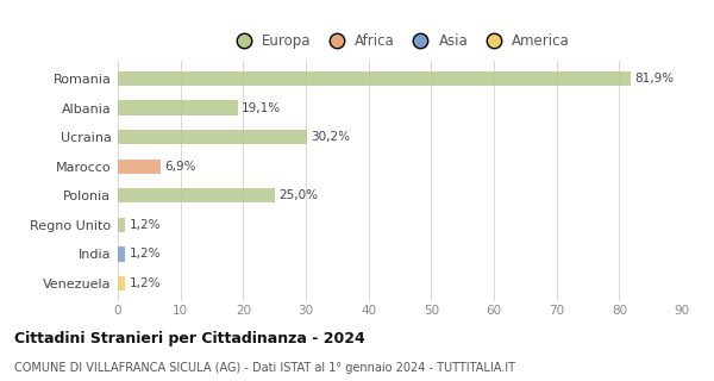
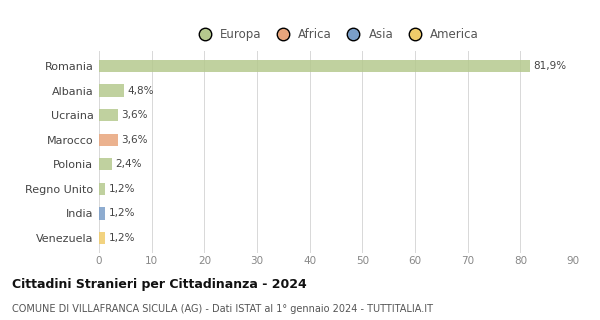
Albania: 19,1% -> 4,8%
Ucraina: 30,2% -> 3,6%
Marocco: 6,9% -> 3,6%
Polonia: 25,0% -> 2,4%
